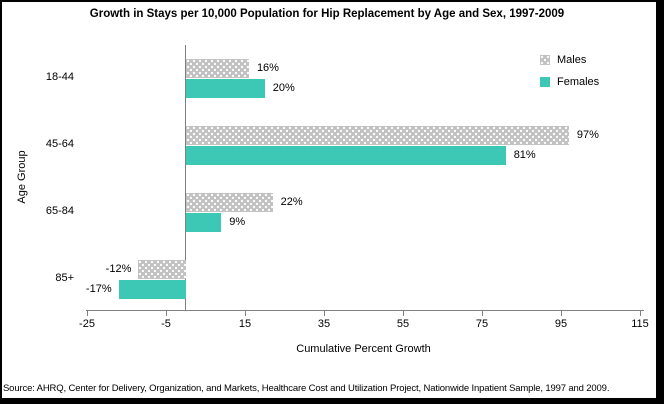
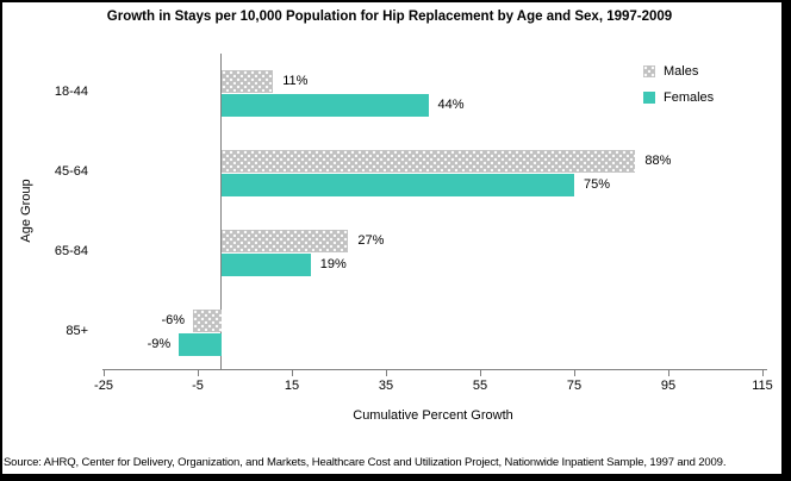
Males/18-44: 16% -> 11%
Females/18-44: 20% -> 44%
Males/45-64: 97% -> 88%
Females/45-64: 81% -> 75%
Males/65-84: 22% -> 27%
Females/65-84: 9% -> 19%
Males/85+: -12% -> -6%
Females/85+: -17% -> -9%
